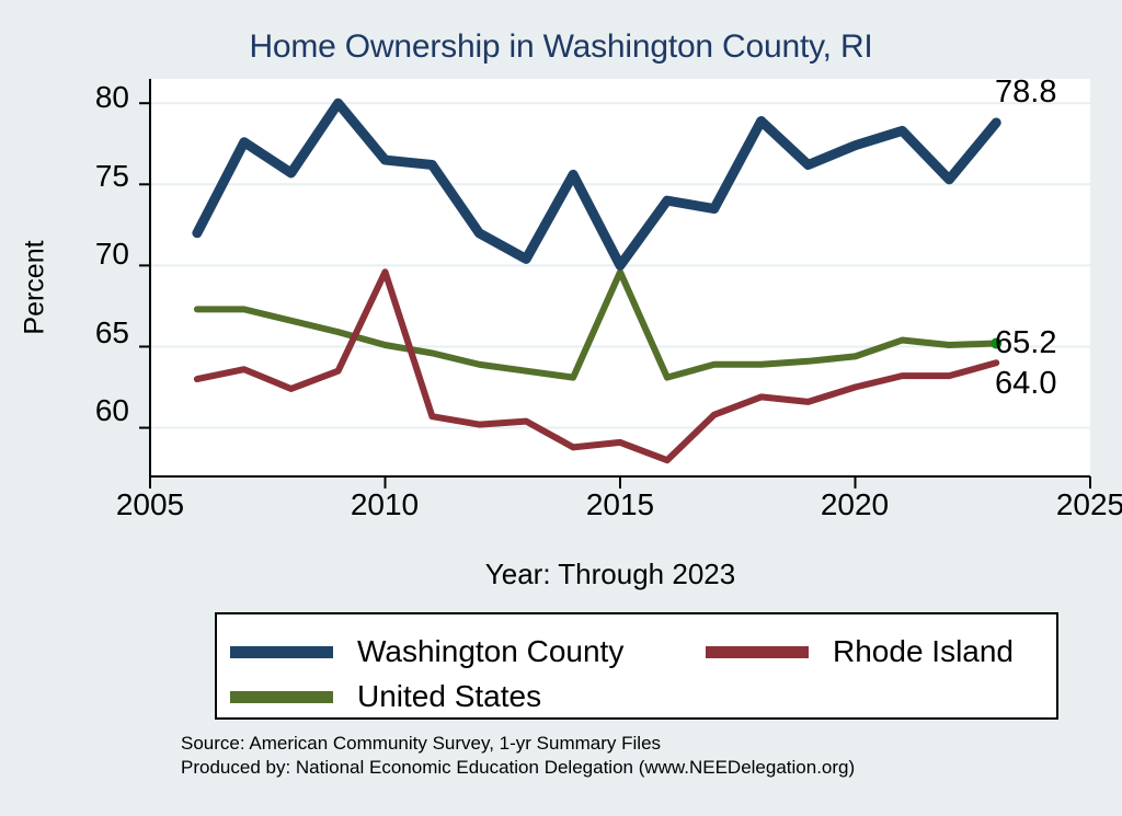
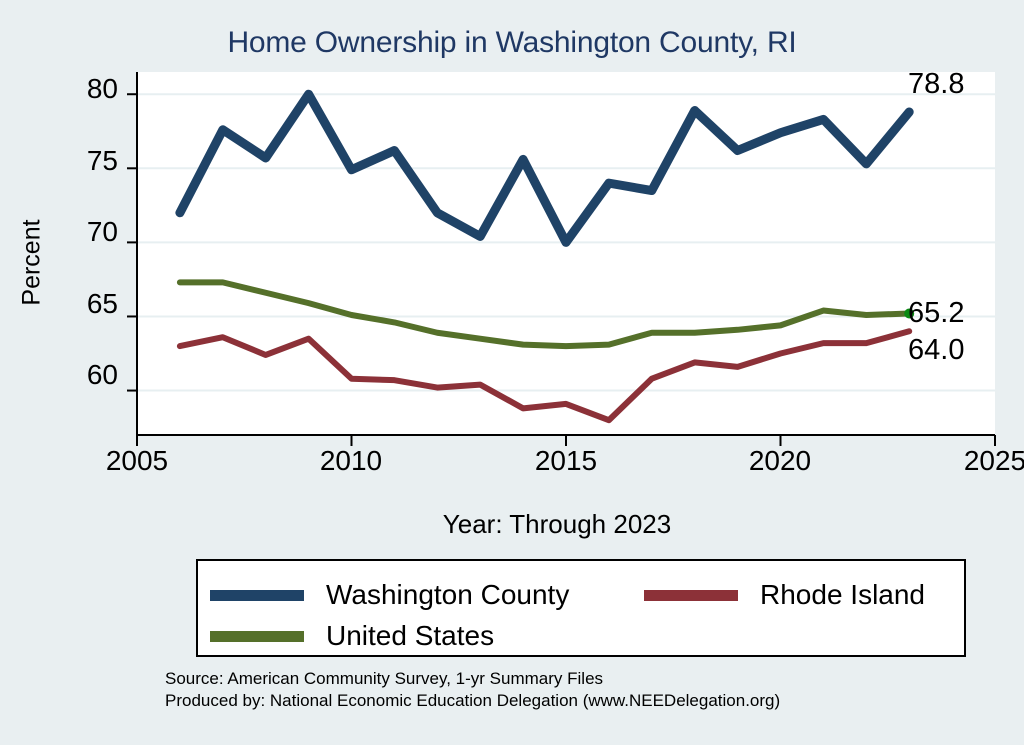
Washington County/2010: 76.5 -> 74.9
Rhode Island/2010: 69.6 -> 60.8
United States/2015: 69.6 -> 63.0
